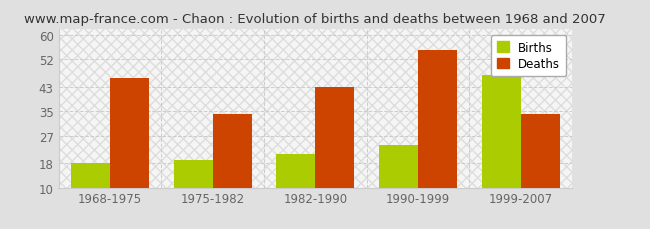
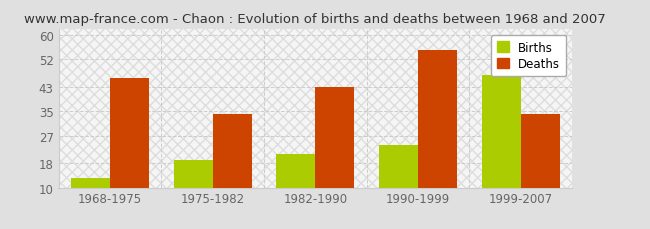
Births/1968-1975: 18 -> 13
